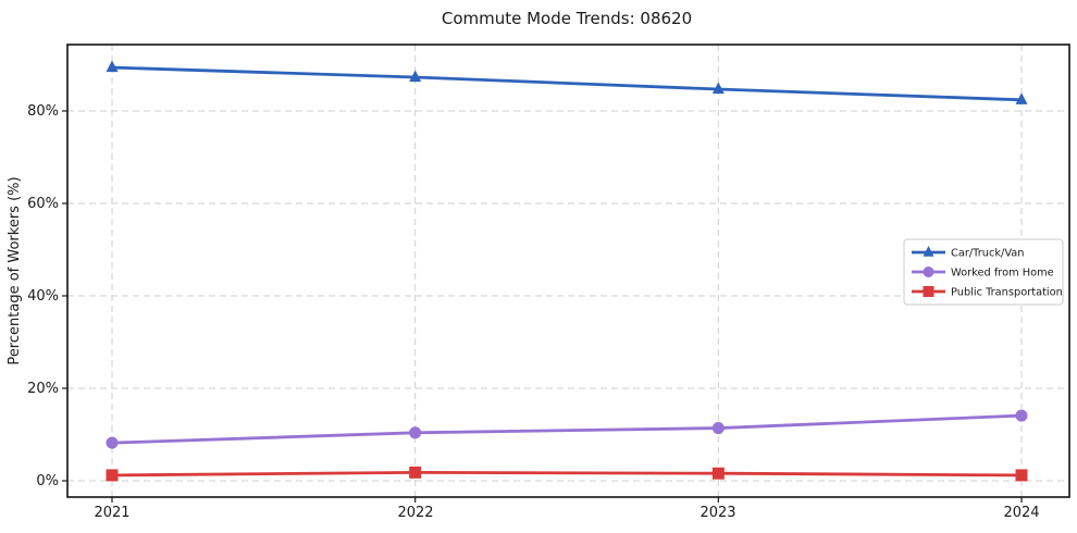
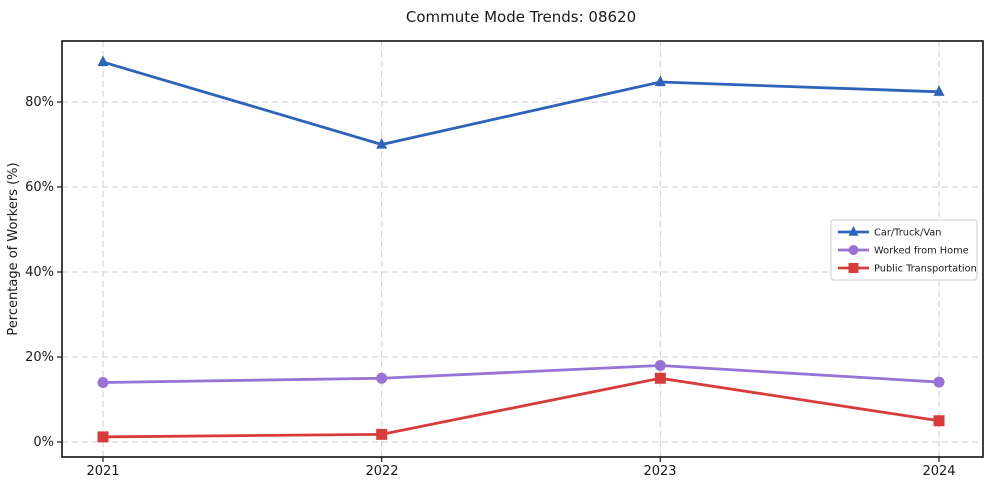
Worked from Home/2021: 8% -> 14%
Car/Truck/Van/2022: 87% -> 70%
Worked from Home/2022: 10% -> 15%
Worked from Home/2023: 11% -> 18%
Public Transportation/2023: 2% -> 15%
Public Transportation/2024: 1% -> 5%
